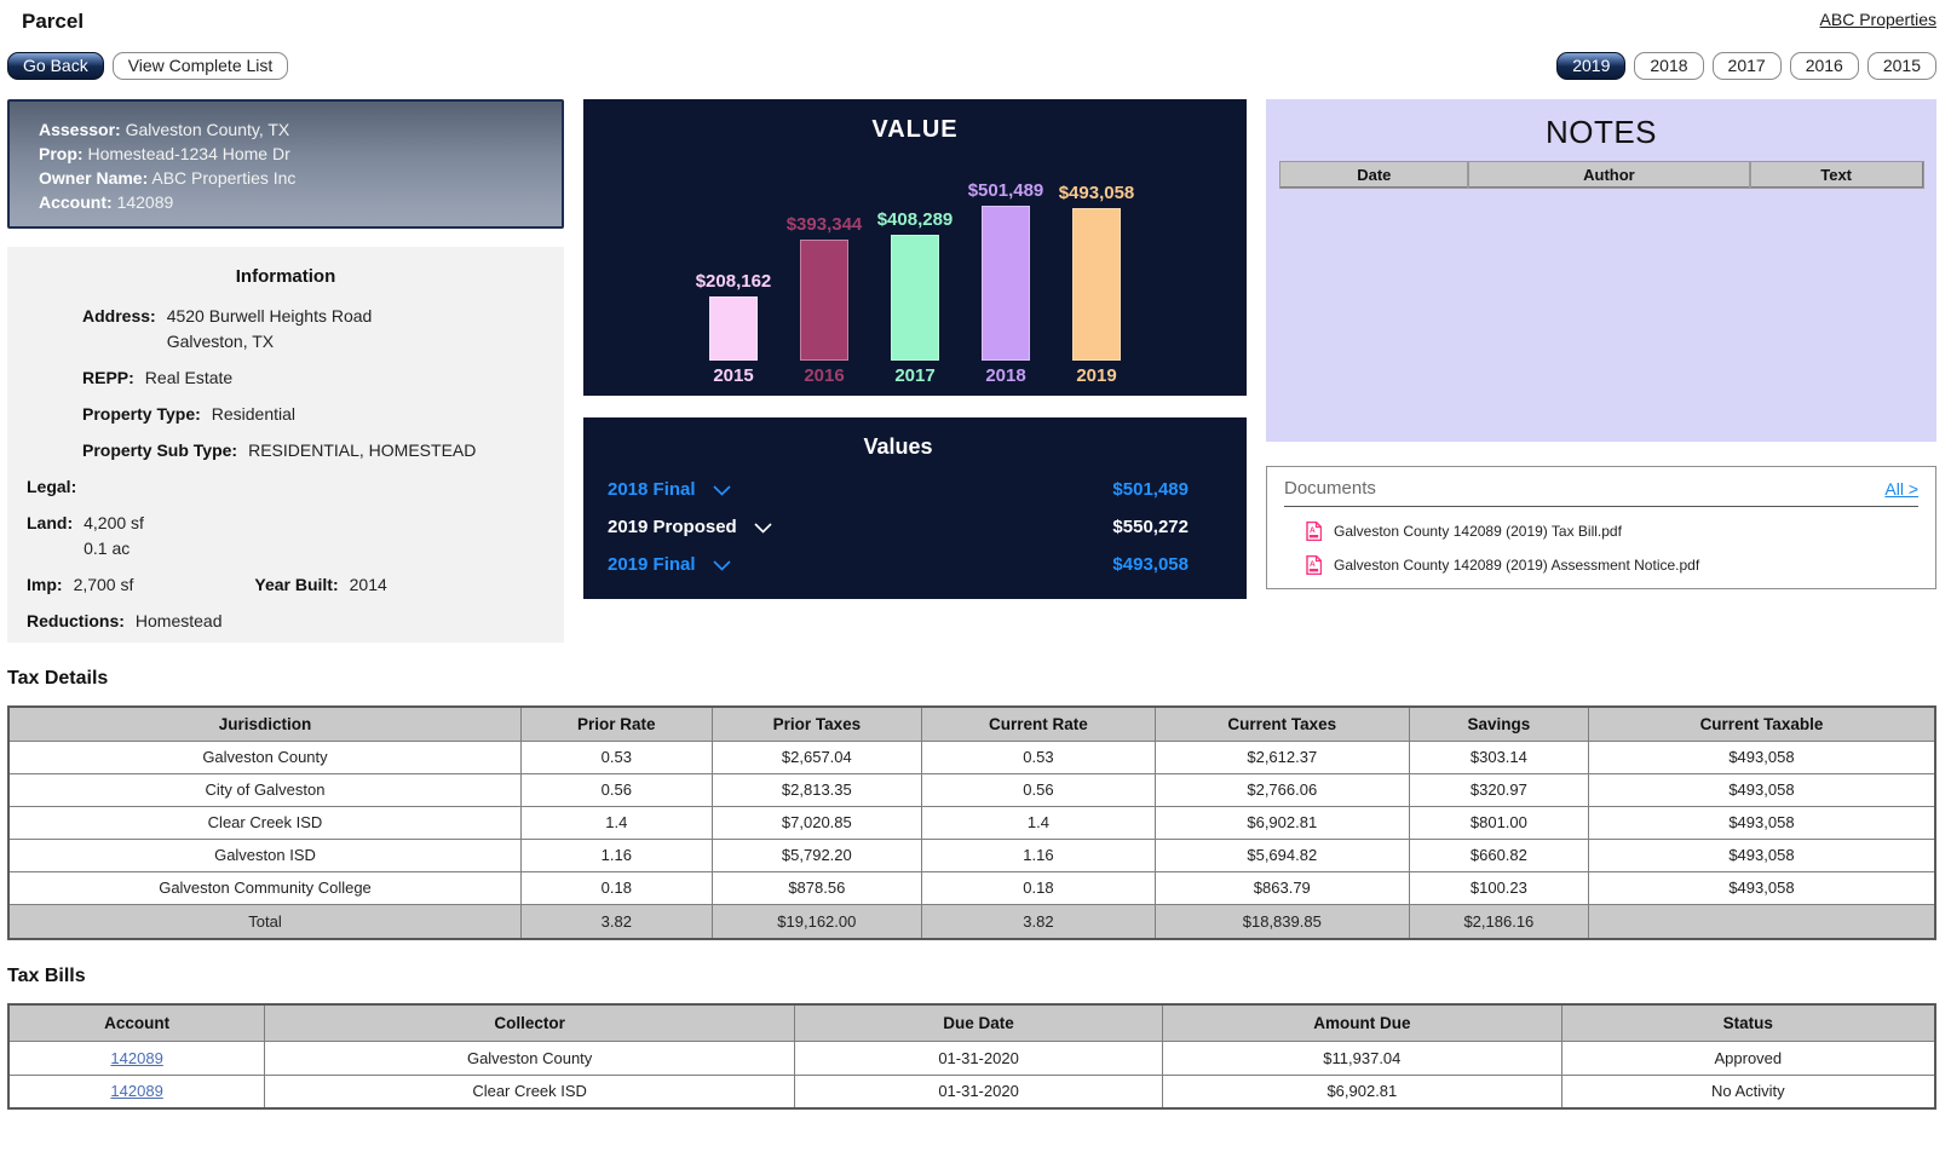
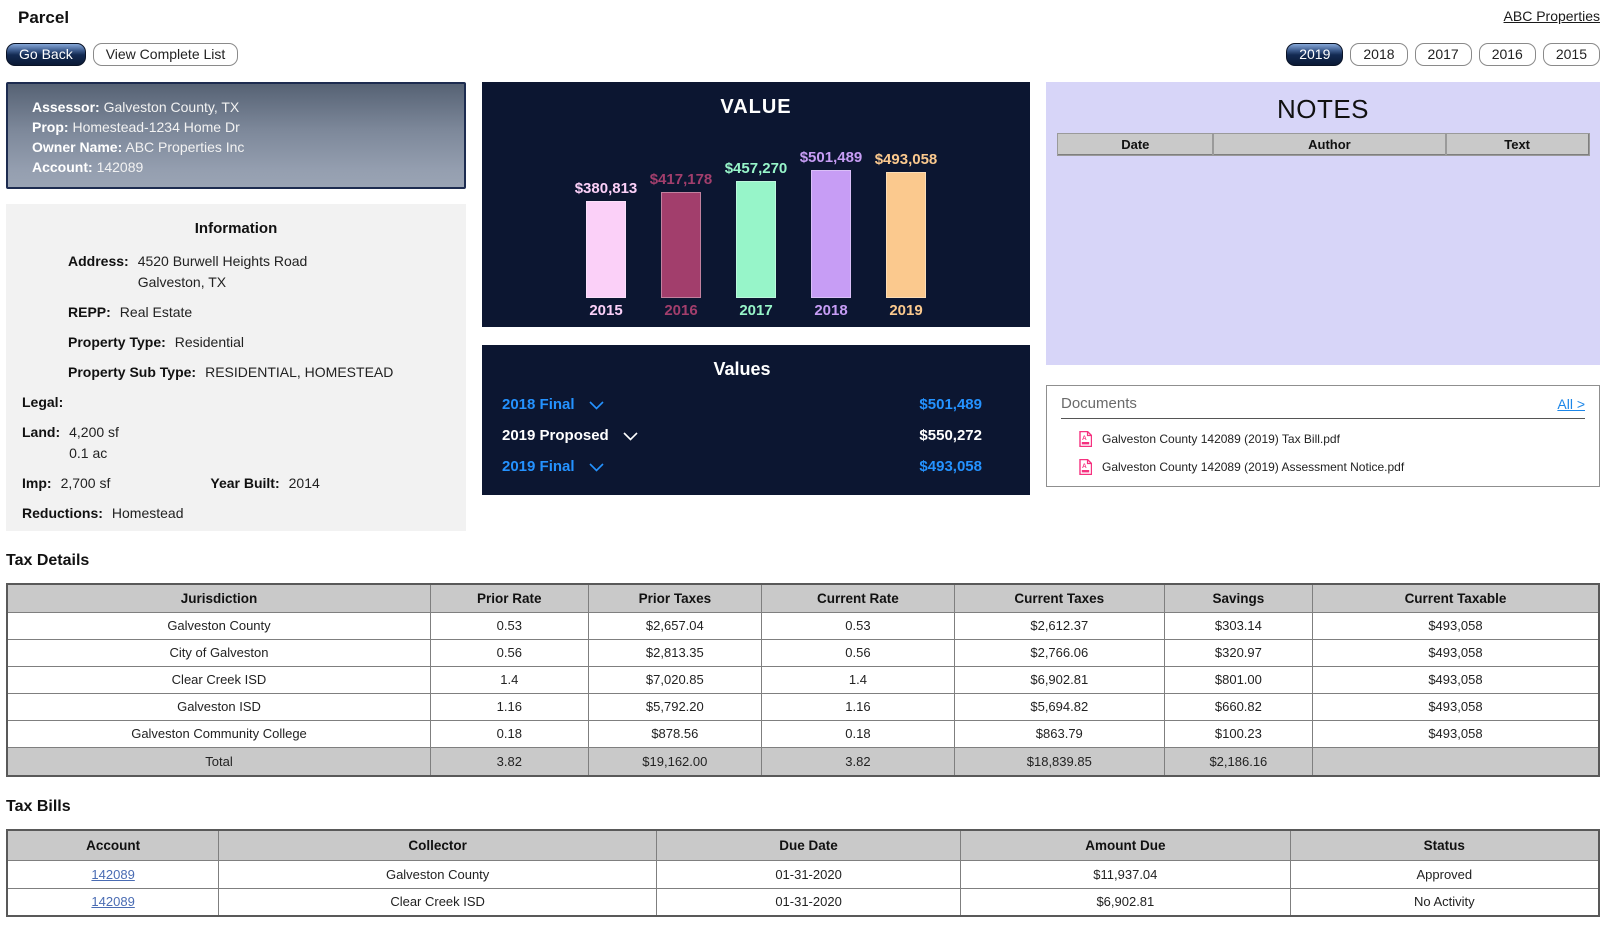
2015: $208,162 -> $380,813
2016: $393,344 -> $417,178
2017: $408,289 -> $457,270
